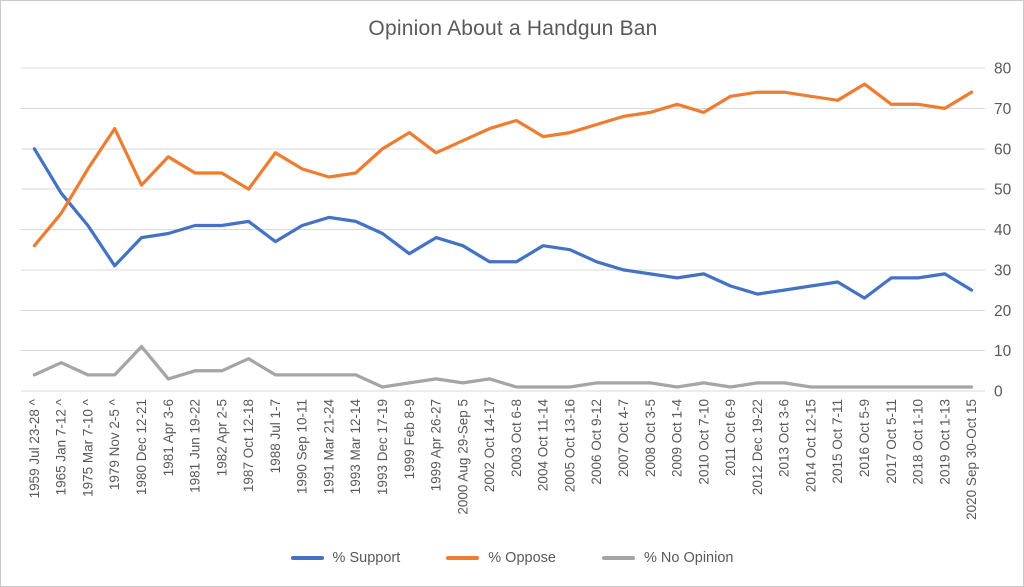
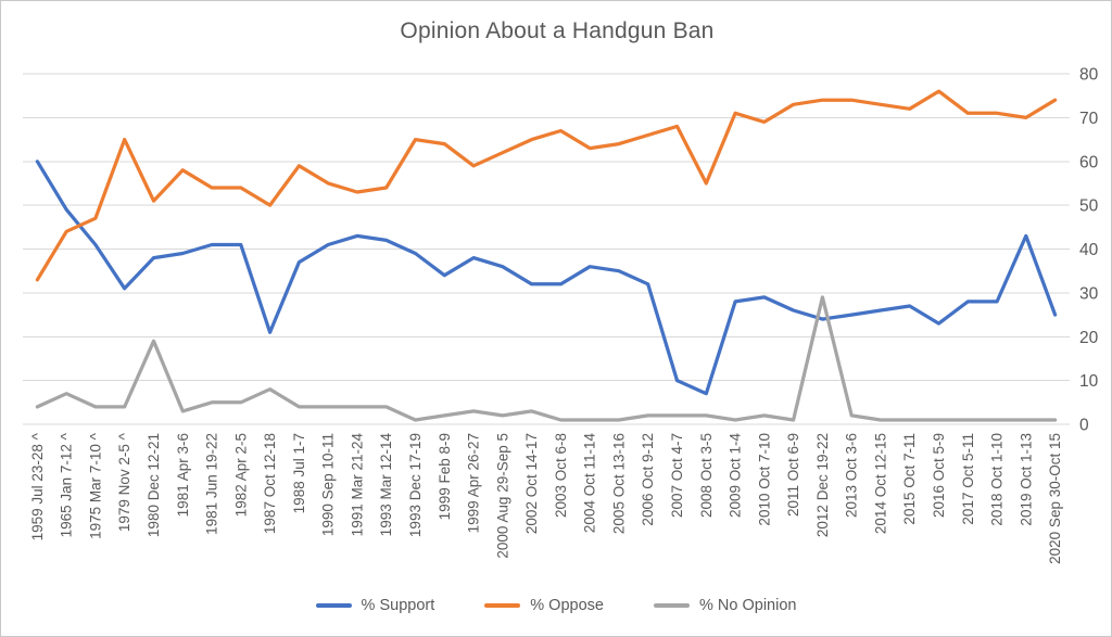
% Oppose/1959 Jul 23-28 ^: 36 -> 33
% Oppose/1975 Mar 7-10 ^: 55 -> 47
% No Opinion/1980 Dec 12-21: 11 -> 19
% Support/1987 Oct 12-18: 42 -> 21
% Oppose/1993 Dec 17-19: 60 -> 65
% Support/2007 Oct 4-7: 30 -> 10
% Support/2008 Oct 3-5: 29 -> 7
% Oppose/2008 Oct 3-5: 69 -> 55
% No Opinion/2012 Dec 19-22: 2 -> 29
% Support/2019 Oct 1-13: 29 -> 43
